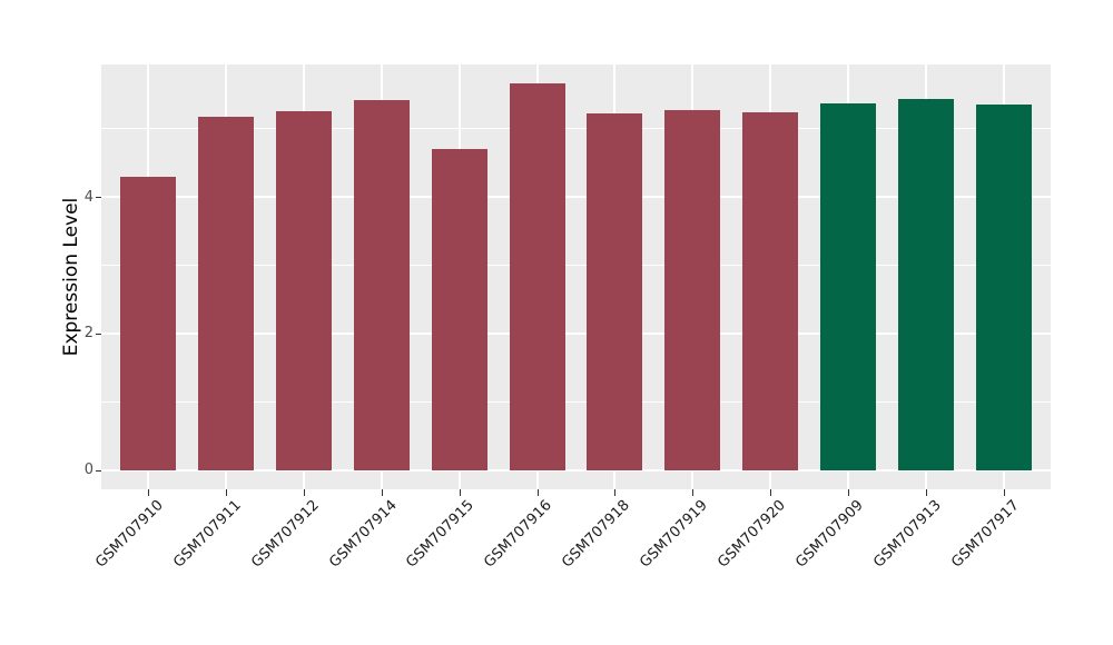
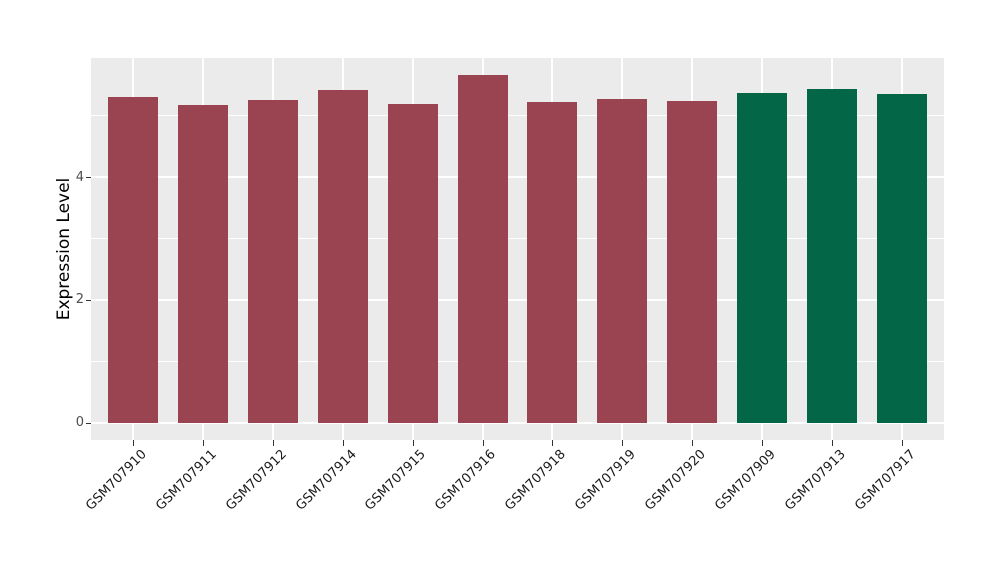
GSM707910: 4.3 -> 5.3
GSM707915: 4.7 -> 5.2
